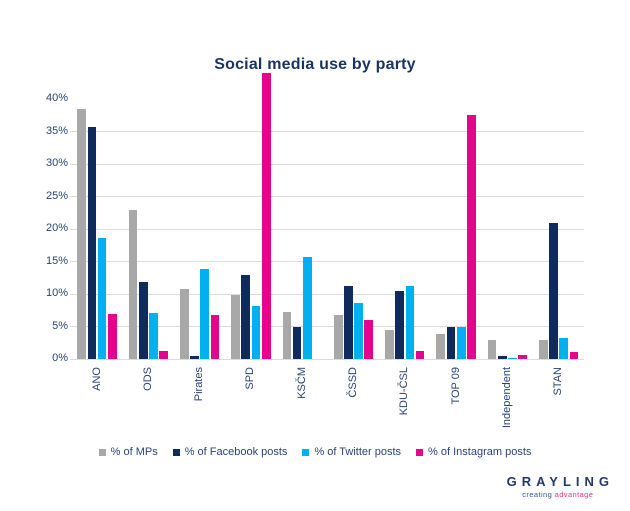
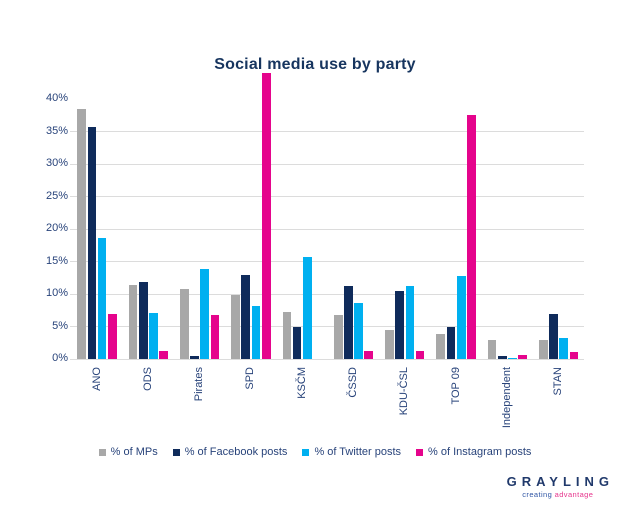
% of MPs/ODS: 23% -> 11%
% of Instagram posts/ČSSD: 6% -> 1%
% of Twitter posts/TOP 09: 5% -> 13%
% of Facebook posts/STAN: 21% -> 7%
